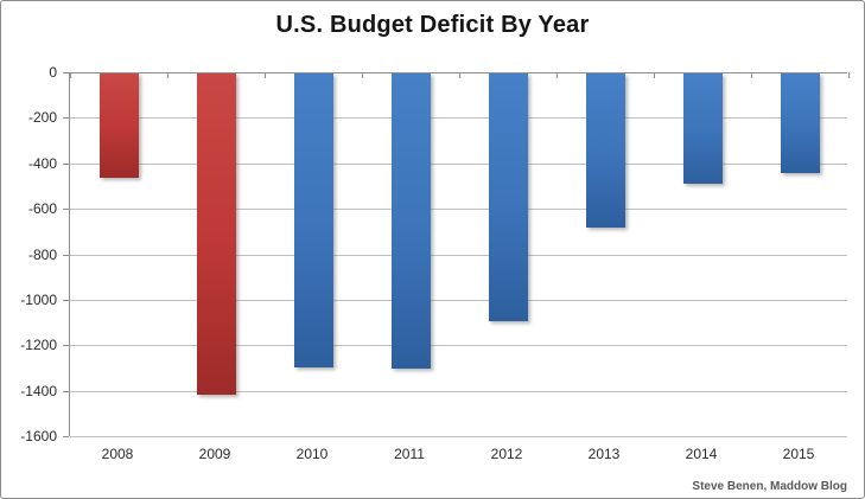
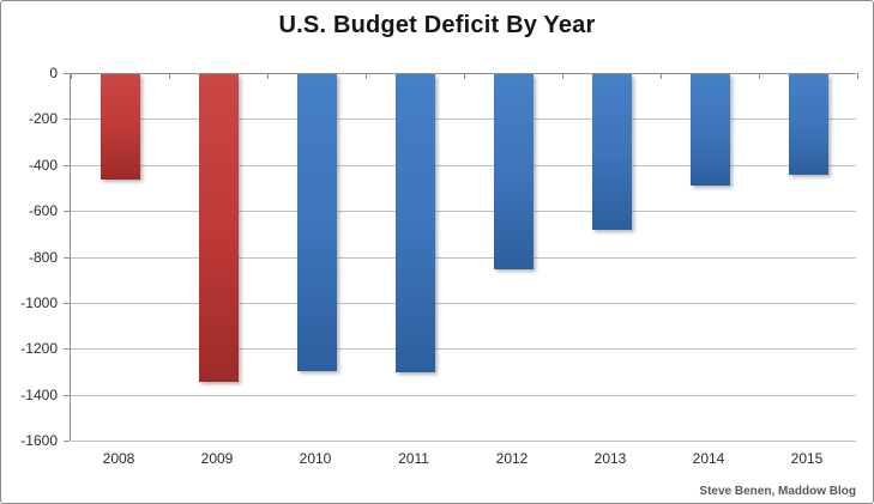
2009: -1410 -> -1340
2012: -1090 -> -850
